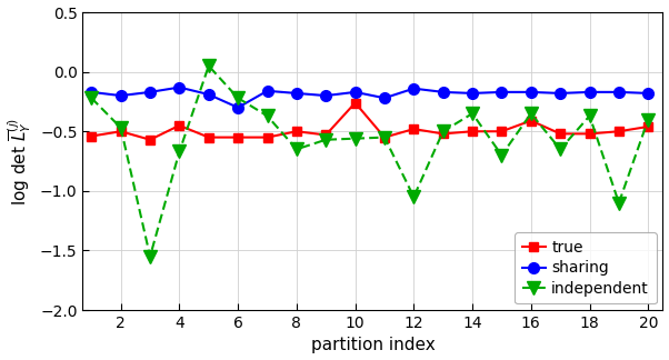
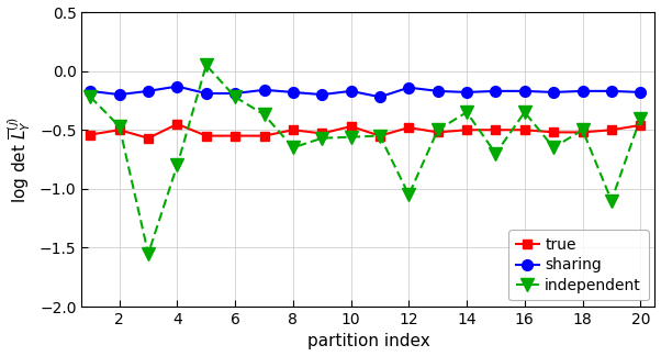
independent/4: -0.67 -> -0.80
sharing/6: -0.30 -> -0.19
true/10: -0.26 -> -0.47
true/16: -0.41 -> -0.50
independent/18: -0.37 -> -0.50
